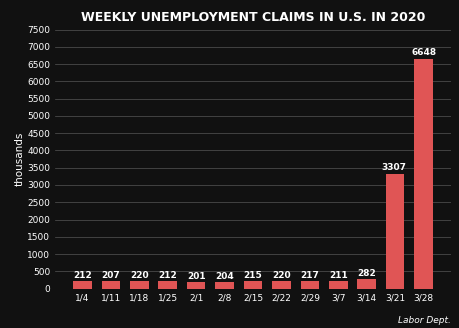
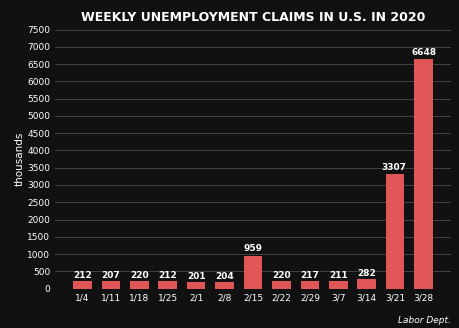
2/15: 215 -> 959
